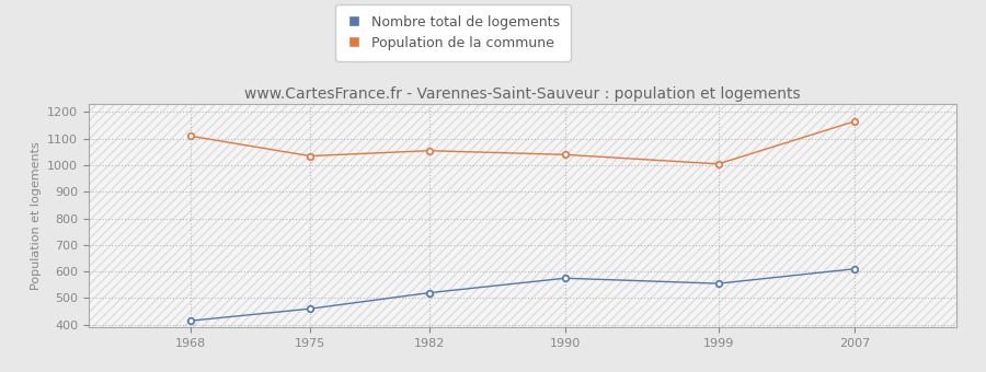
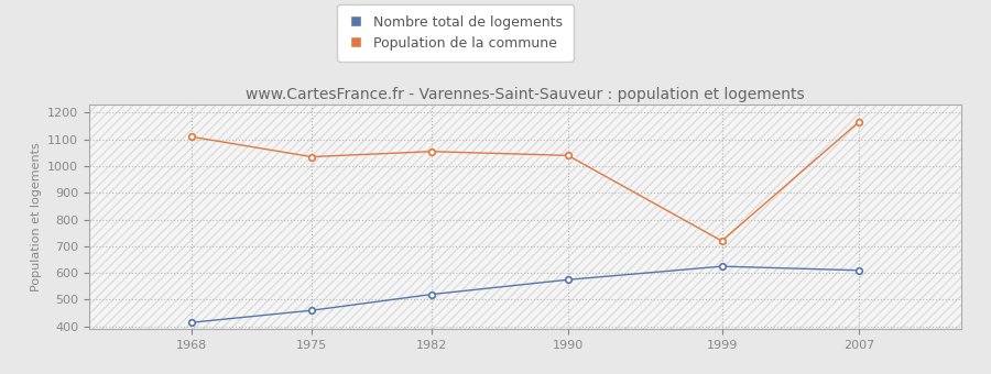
Nombre total de logements/1999: 555 -> 625
Population de la commune/1999: 1005 -> 720
